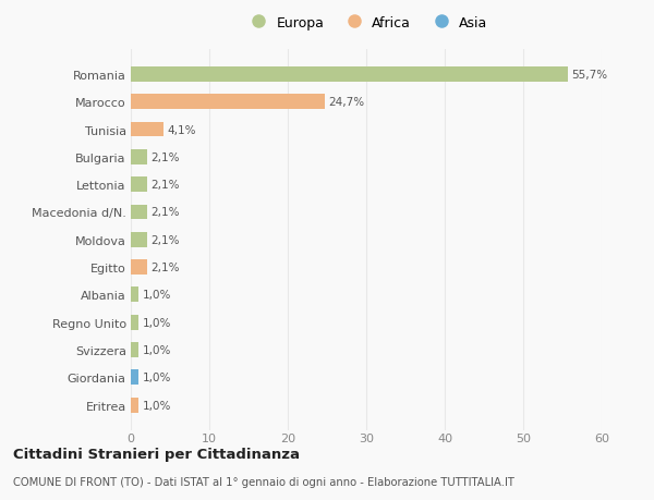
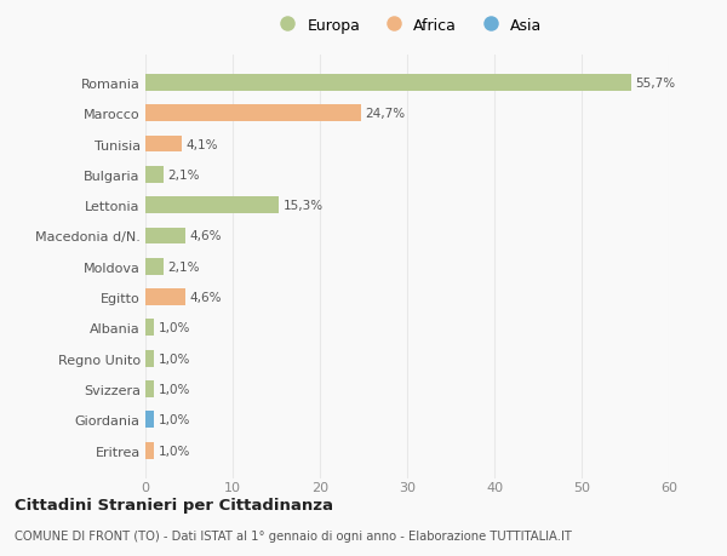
Lettonia: 2,1% -> 15,3%
Macedonia d/N.: 2,1% -> 4,6%
Egitto: 2,1% -> 4,6%
